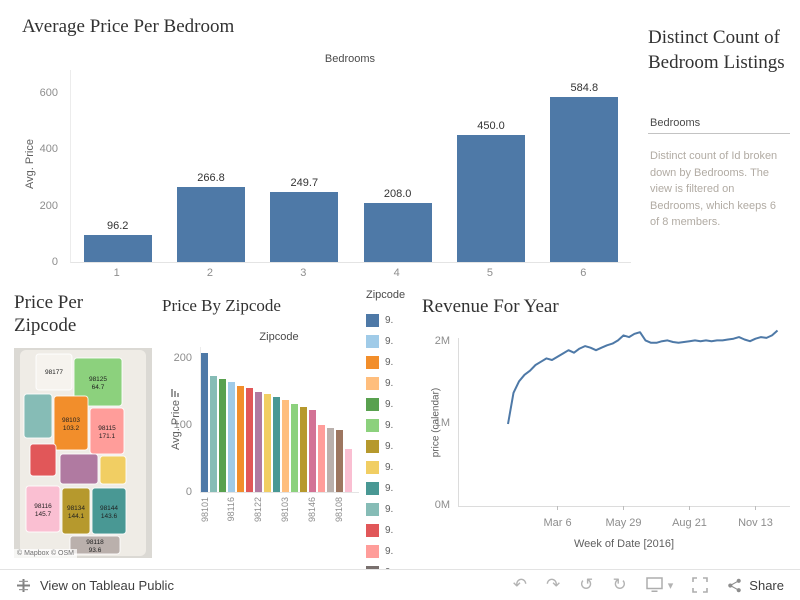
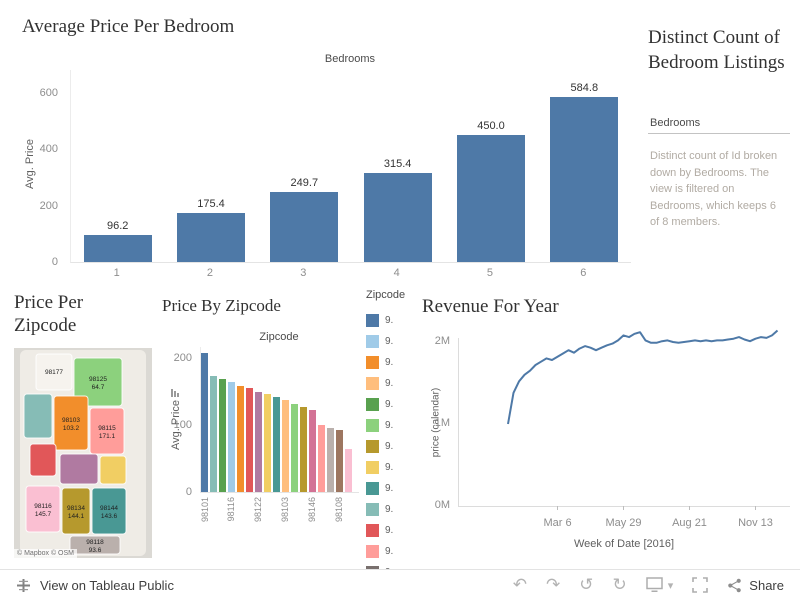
Average Price Per Bedroom/2: 266.8 -> 175.4
Average Price Per Bedroom/4: 208.0 -> 315.4
